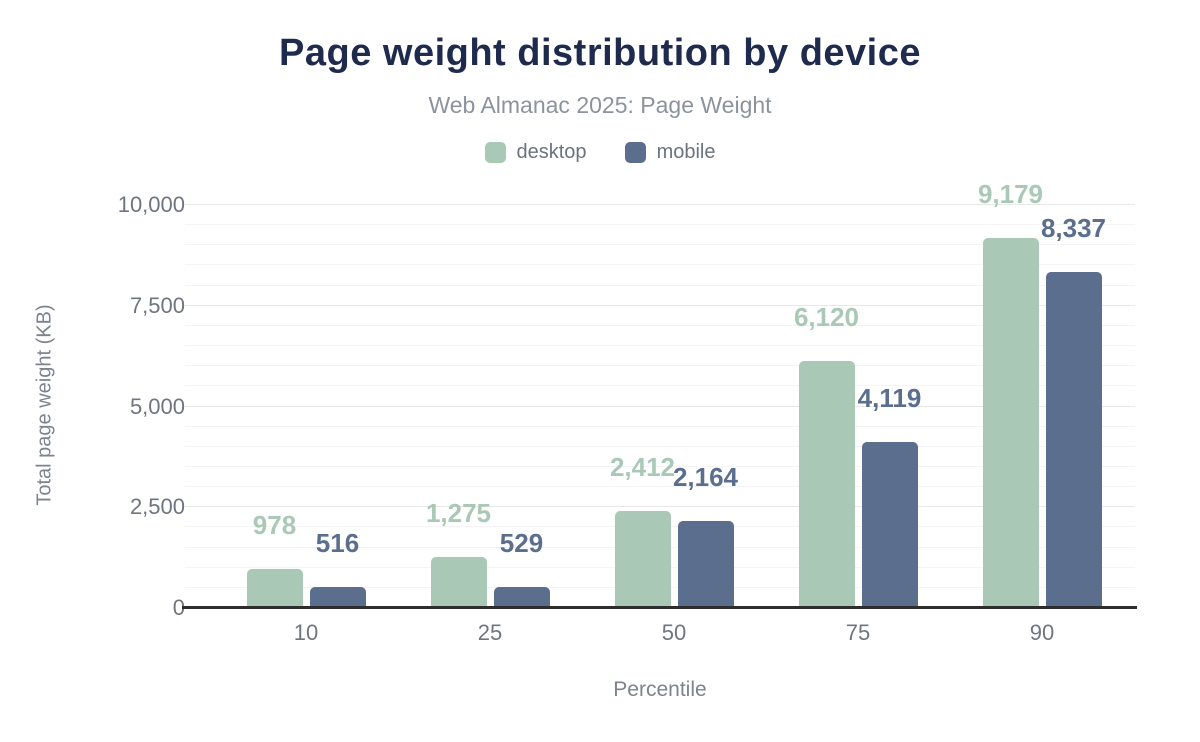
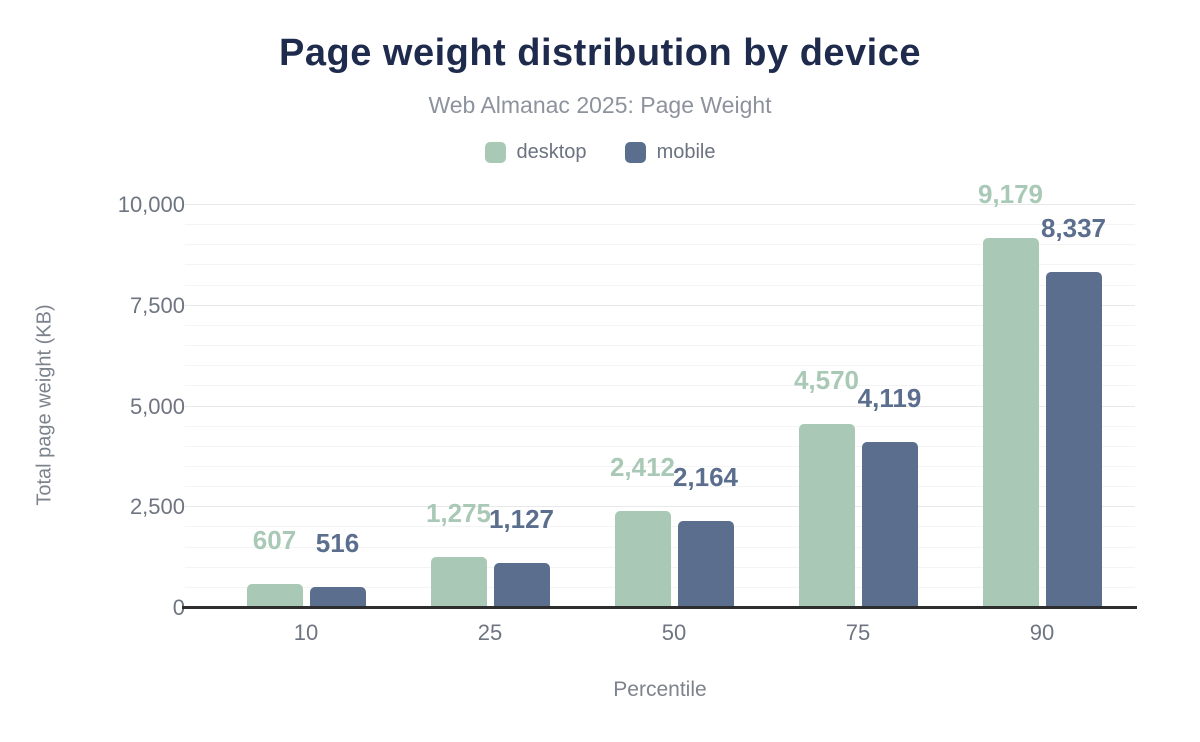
desktop/10: 978 -> 607
mobile/25: 529 -> 1,127
desktop/75: 6,120 -> 4,570
